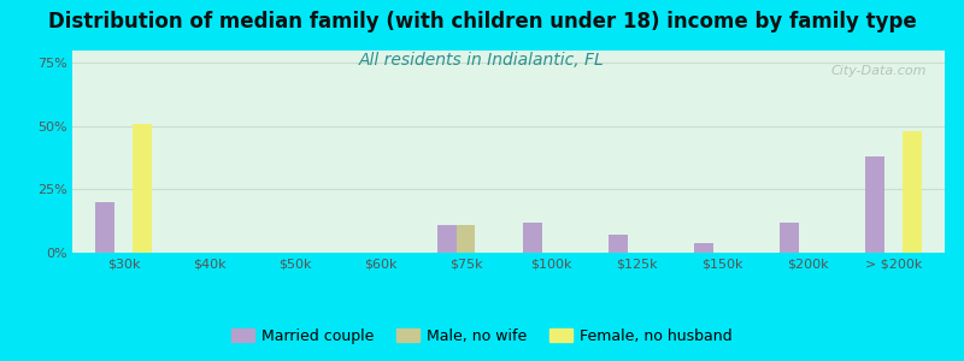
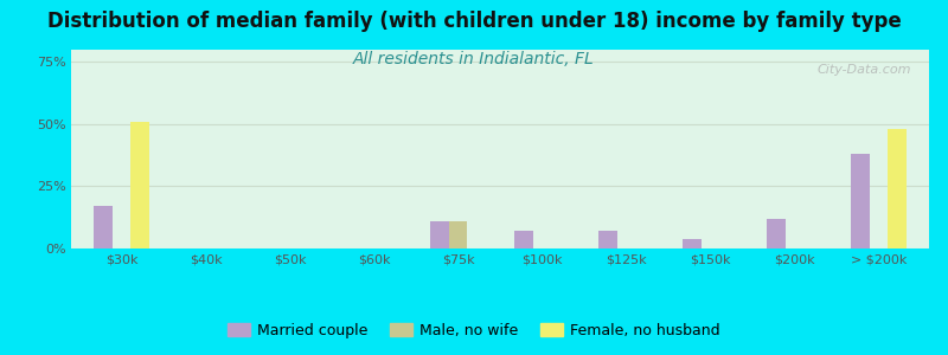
Married couple/$30k: 20% -> 17%
Married couple/$100k: 12% -> 7%
